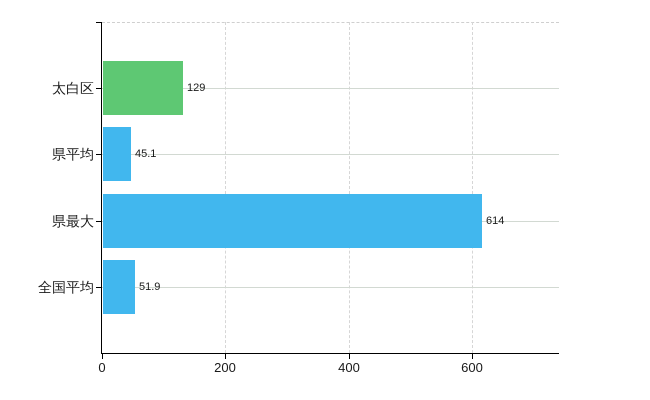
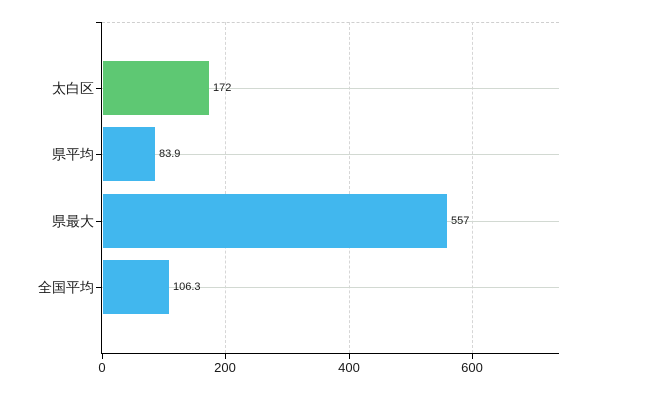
太白区: 129 -> 172
県平均: 45.1 -> 83.9
県最大: 614 -> 557
全国平均: 51.9 -> 106.3
